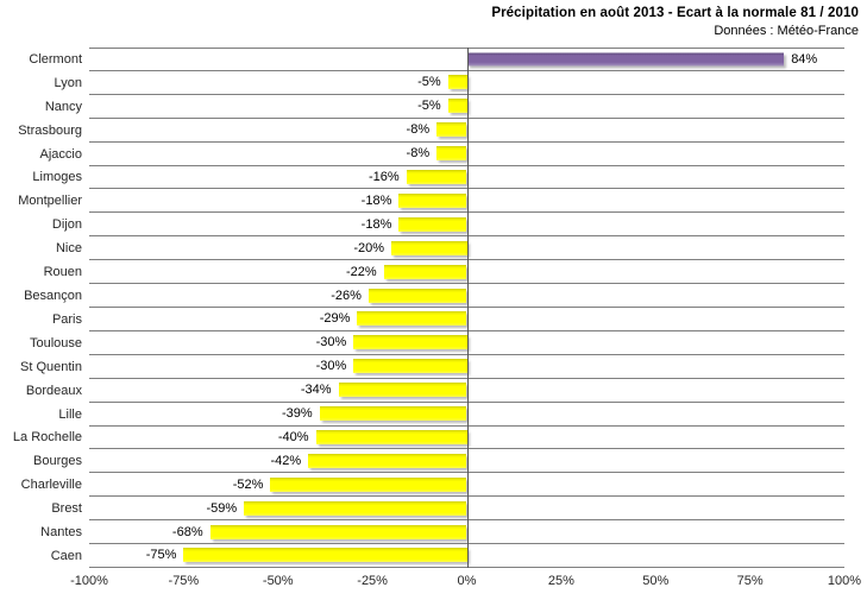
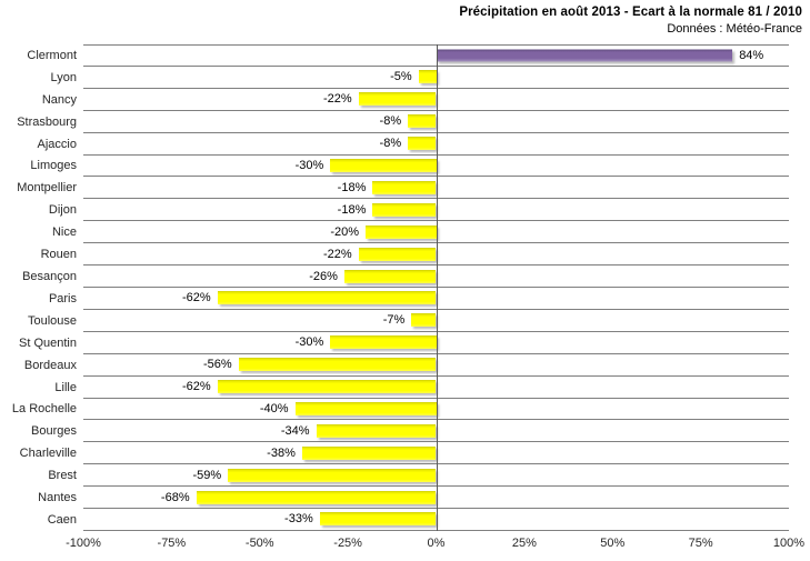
Nancy: -5% -> -22%
Limoges: -16% -> -30%
Paris: -29% -> -62%
Toulouse: -30% -> -7%
Bordeaux: -34% -> -56%
Lille: -39% -> -62%
Bourges: -42% -> -34%
Charleville: -52% -> -38%
Caen: -75% -> -33%
